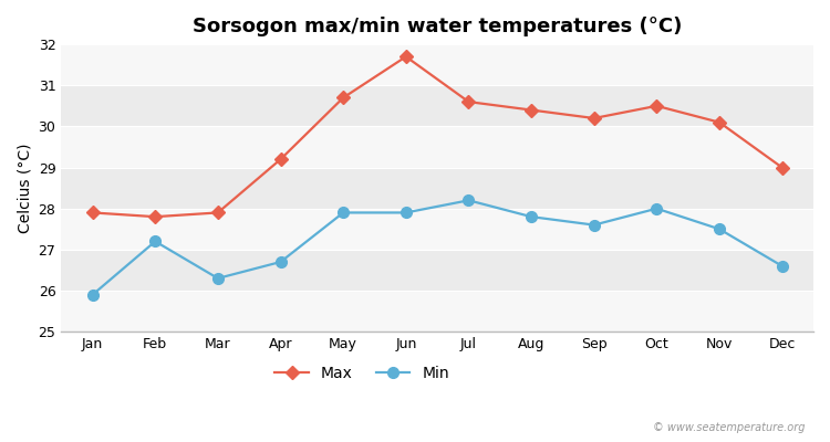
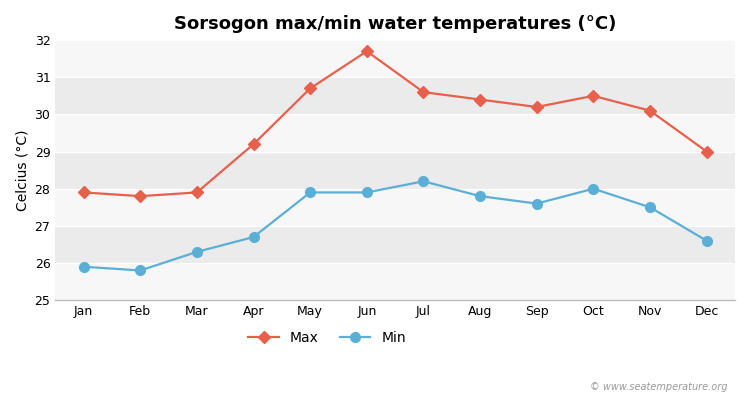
Min/Feb: 27.2 -> 25.8
